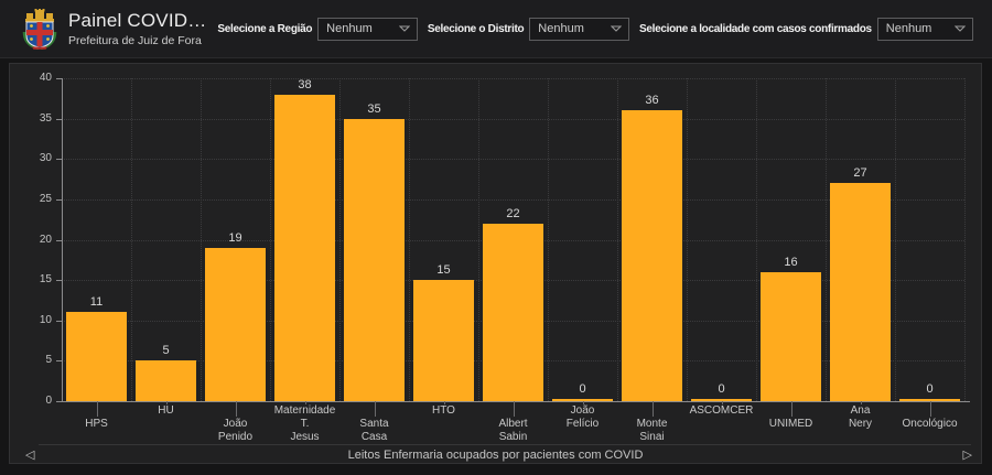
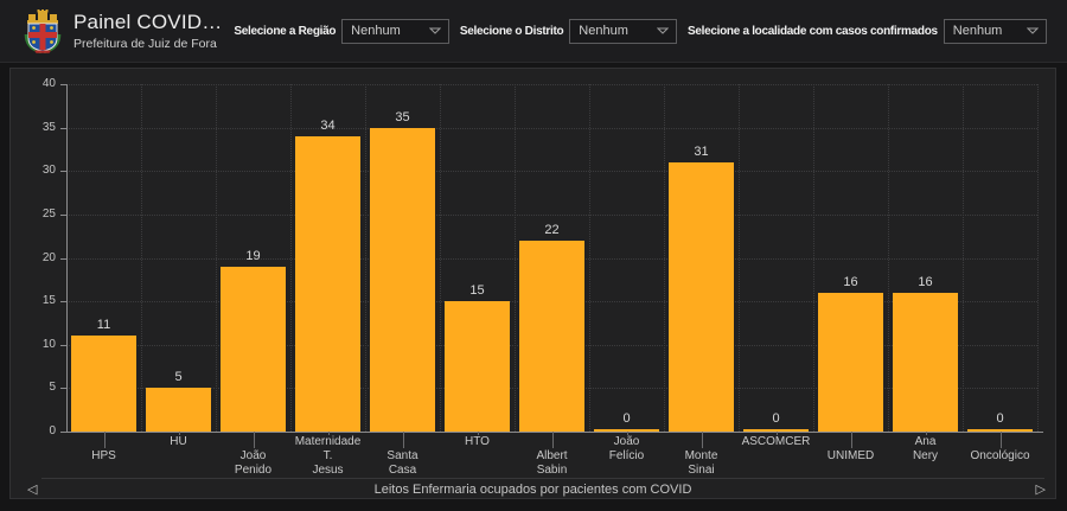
Maternidade T. Jesus: 38 -> 34
Monte Sinai: 36 -> 31
Ana Nery: 27 -> 16
